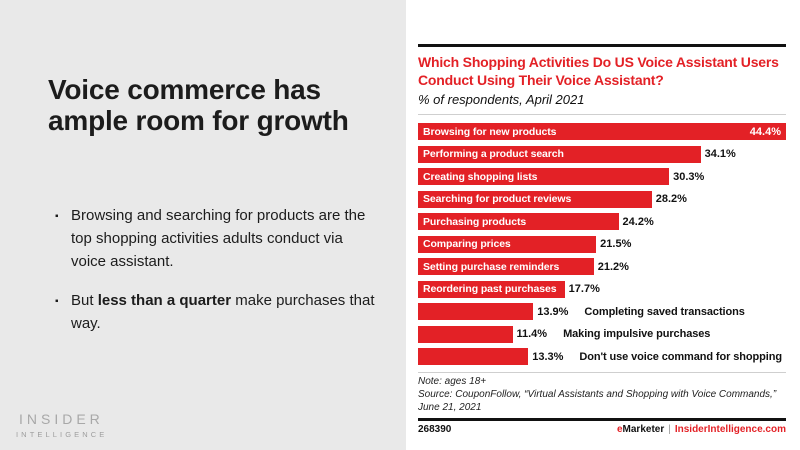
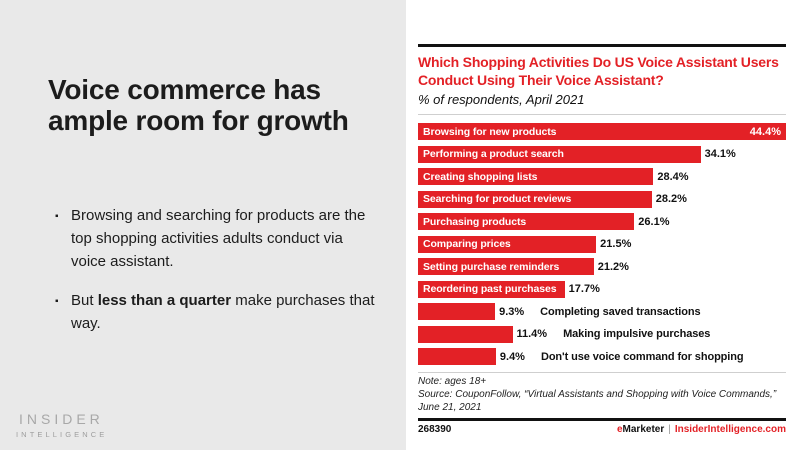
Creating shopping lists: 30.3% -> 28.4%
Purchasing products: 24.2% -> 26.1%
Completing saved transactions: 13.9% -> 9.3%
Don't use voice command for shopping: 13.3% -> 9.4%
